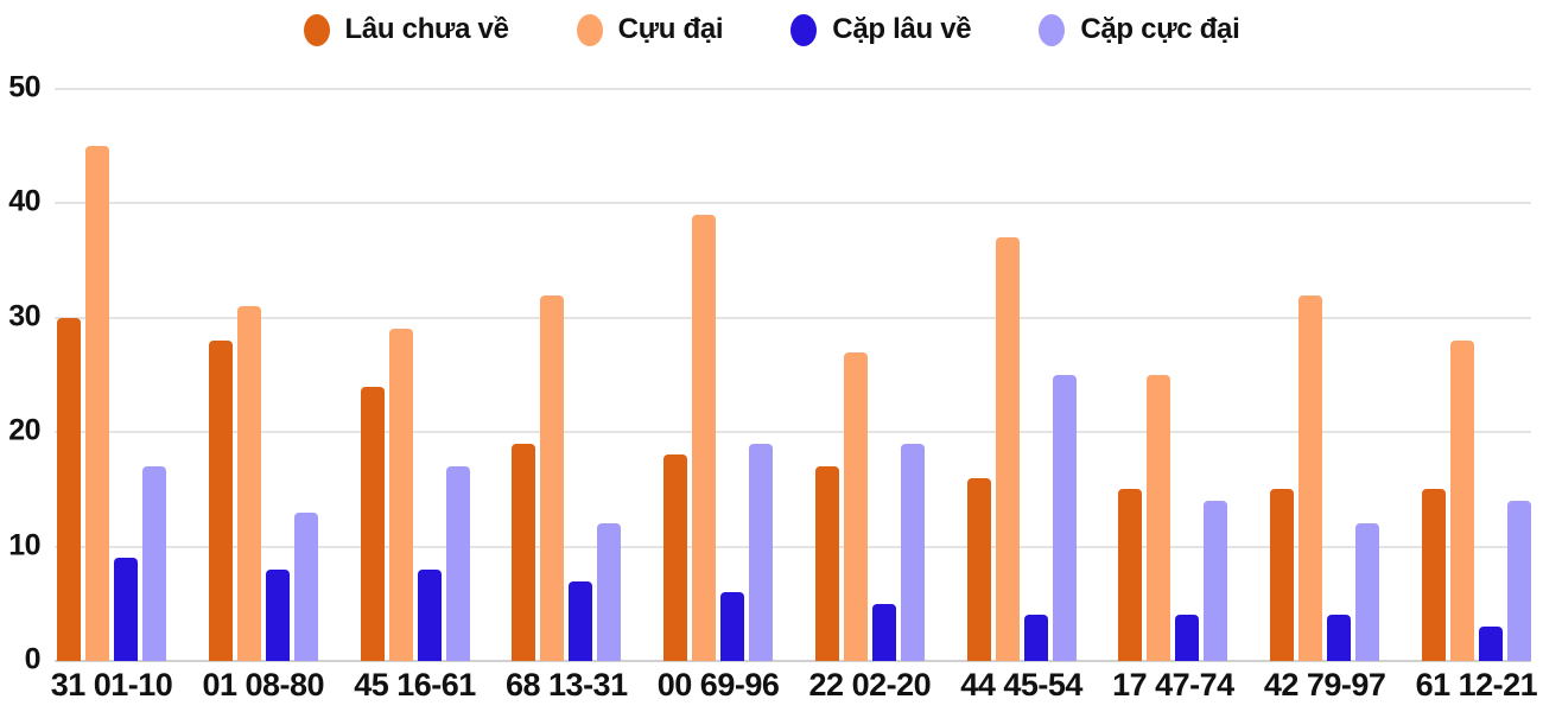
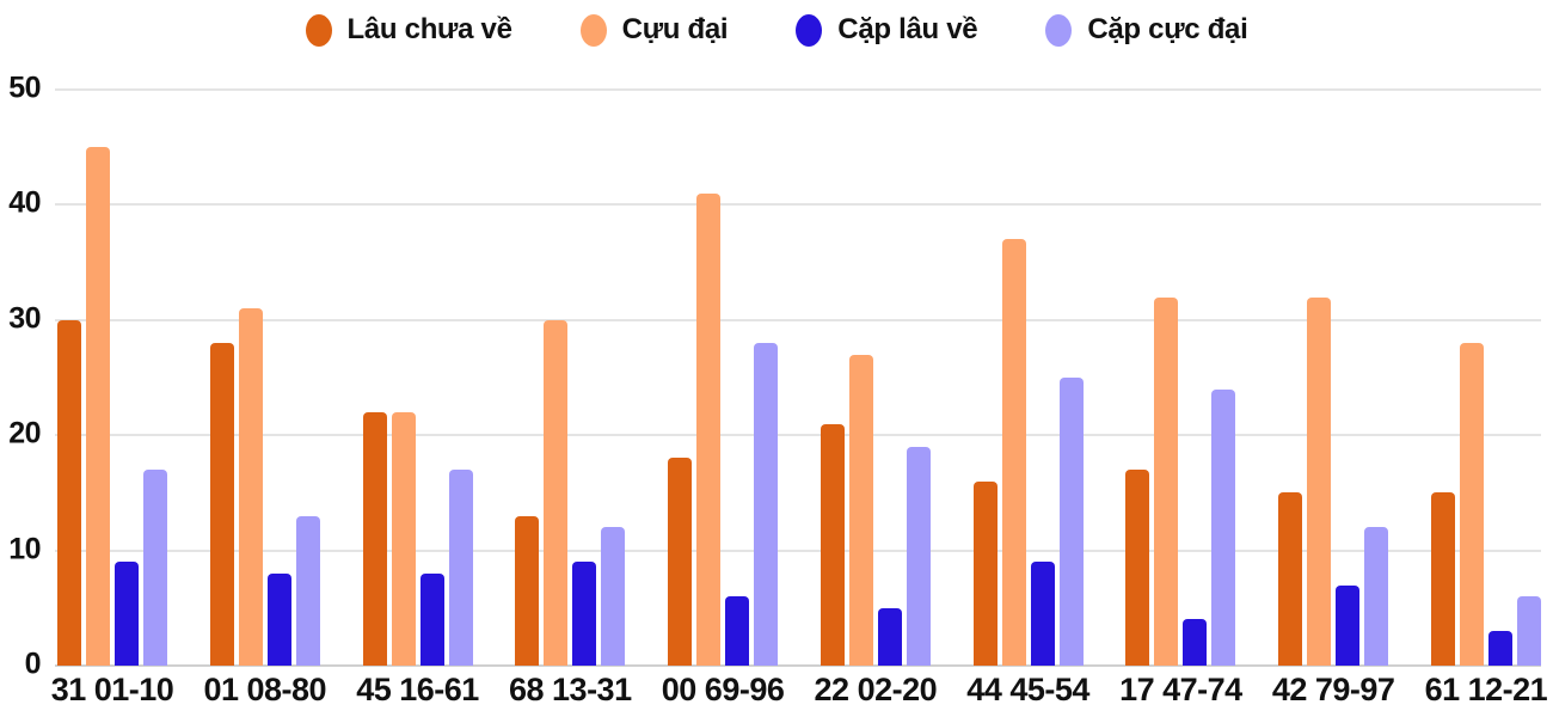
Lâu chưa về/45 16-61: 24 -> 22
Cựu đại/45 16-61: 29 -> 22
Lâu chưa về/68 13-31: 19 -> 13
Cựu đại/68 13-31: 32 -> 30
Cặp lâu về/68 13-31: 7 -> 9
Cựu đại/00 69-96: 39 -> 41
Cặp cực đại/00 69-96: 19 -> 28
Lâu chưa về/22 02-20: 17 -> 21
Cặp lâu về/44 45-54: 4 -> 9
Lâu chưa về/17 47-74: 15 -> 17
Cựu đại/17 47-74: 25 -> 32
Cặp cực đại/17 47-74: 14 -> 24
Cặp lâu về/42 79-97: 4 -> 7
Cặp cực đại/61 12-21: 14 -> 6
